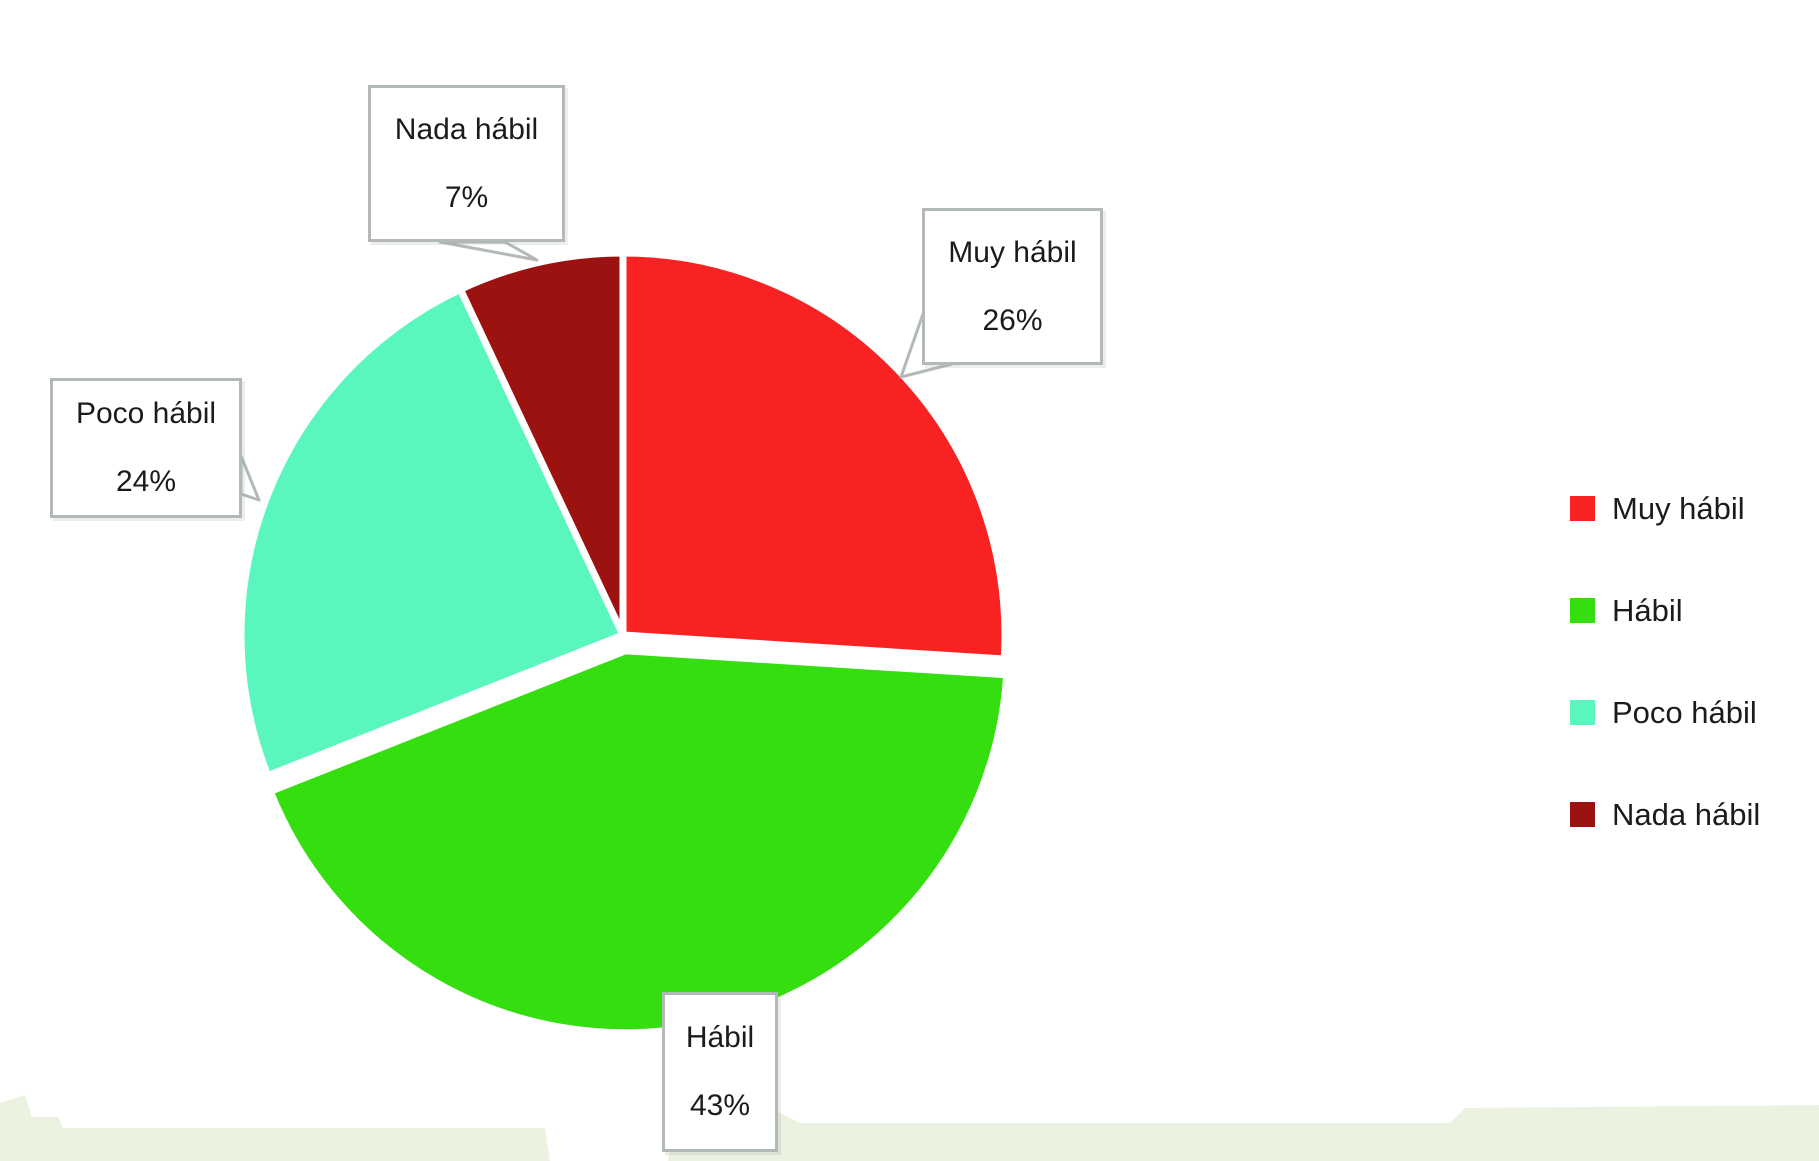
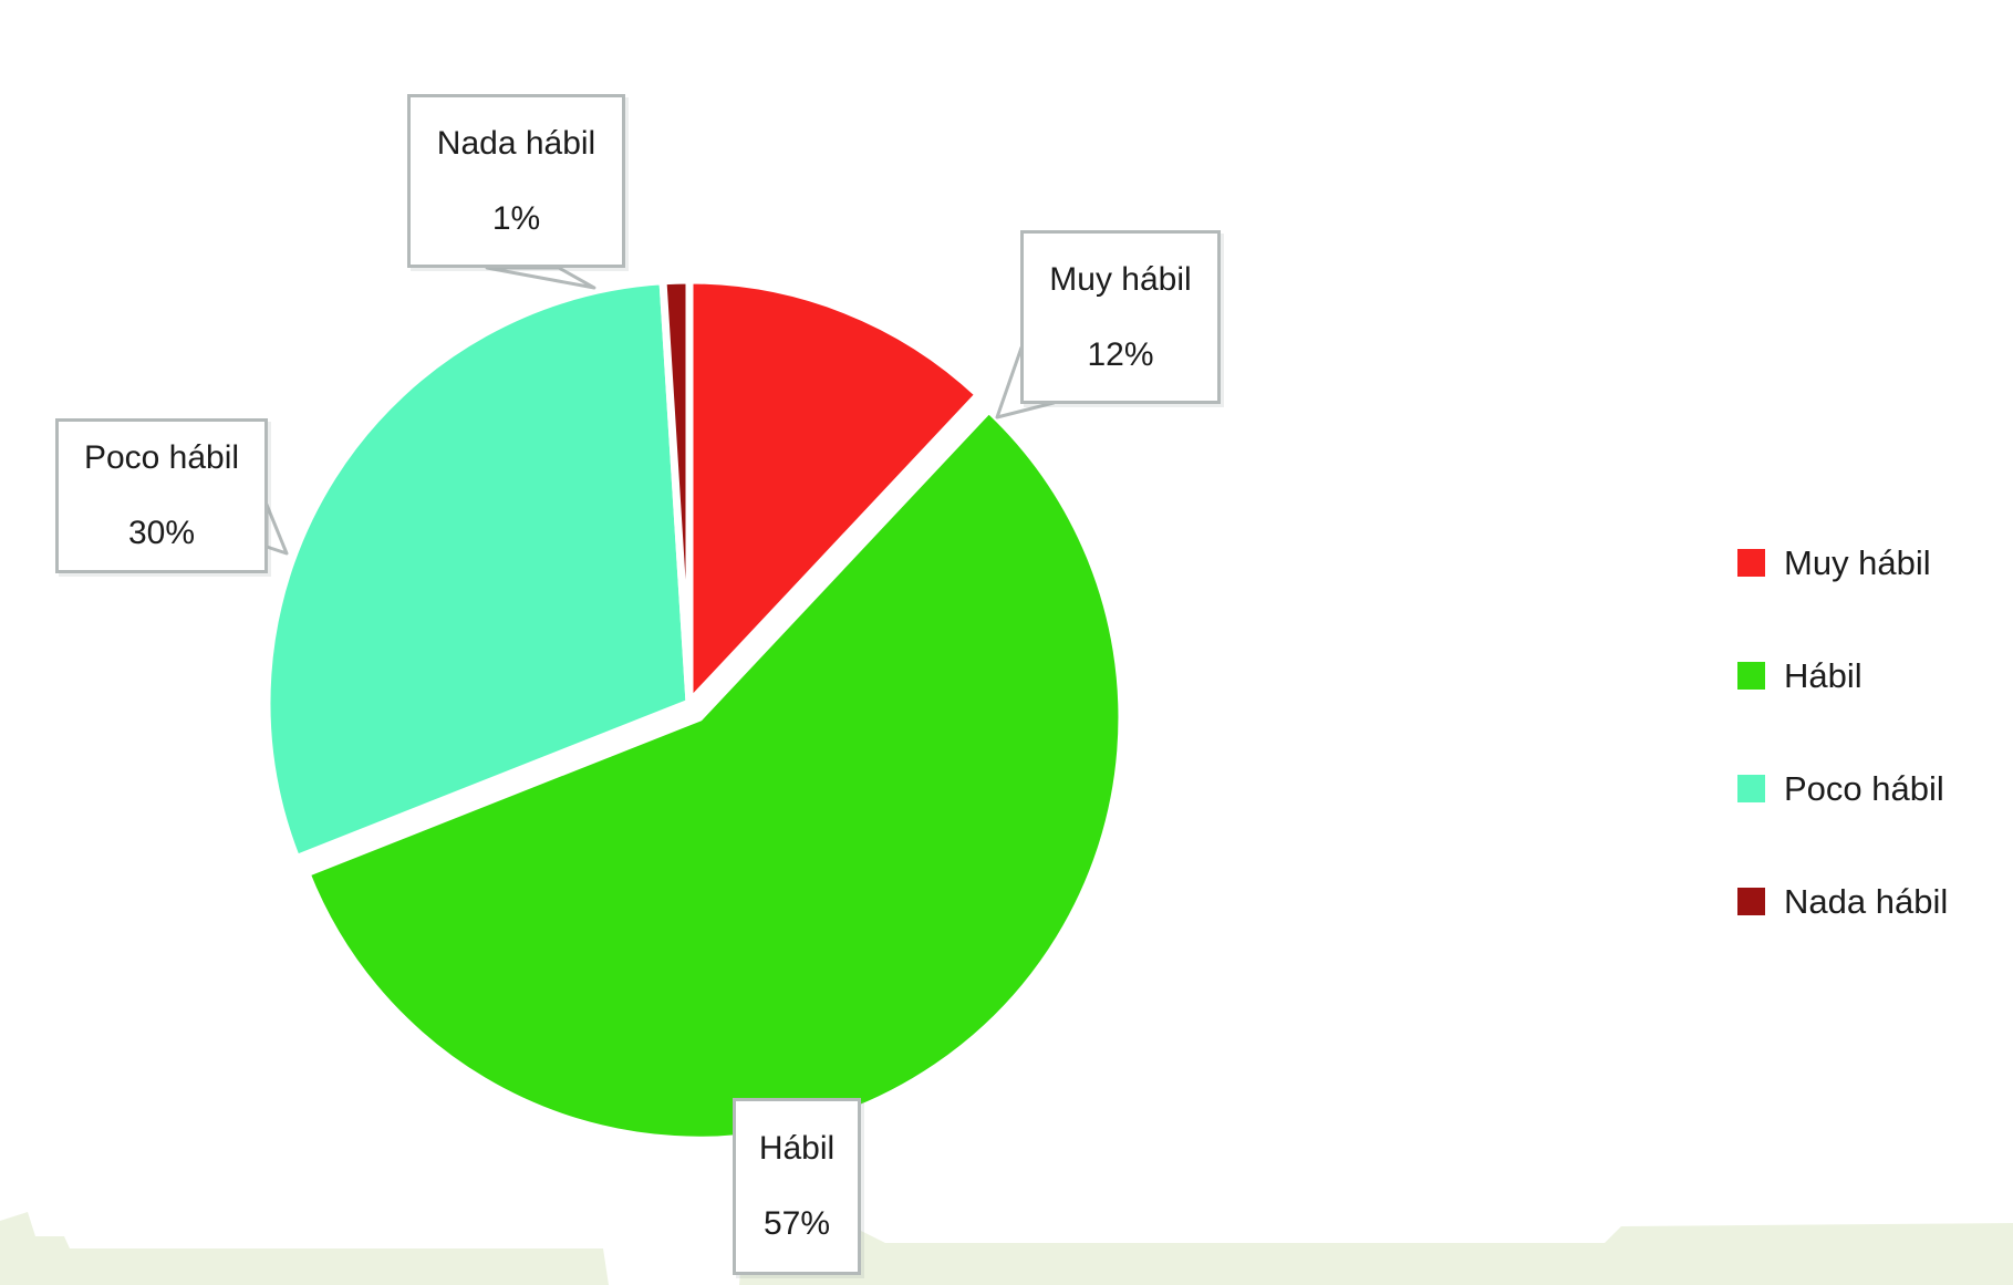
Muy hábil: 26% -> 12%
Hábil: 43% -> 57%
Poco hábil: 24% -> 30%
Nada hábil: 7% -> 1%
